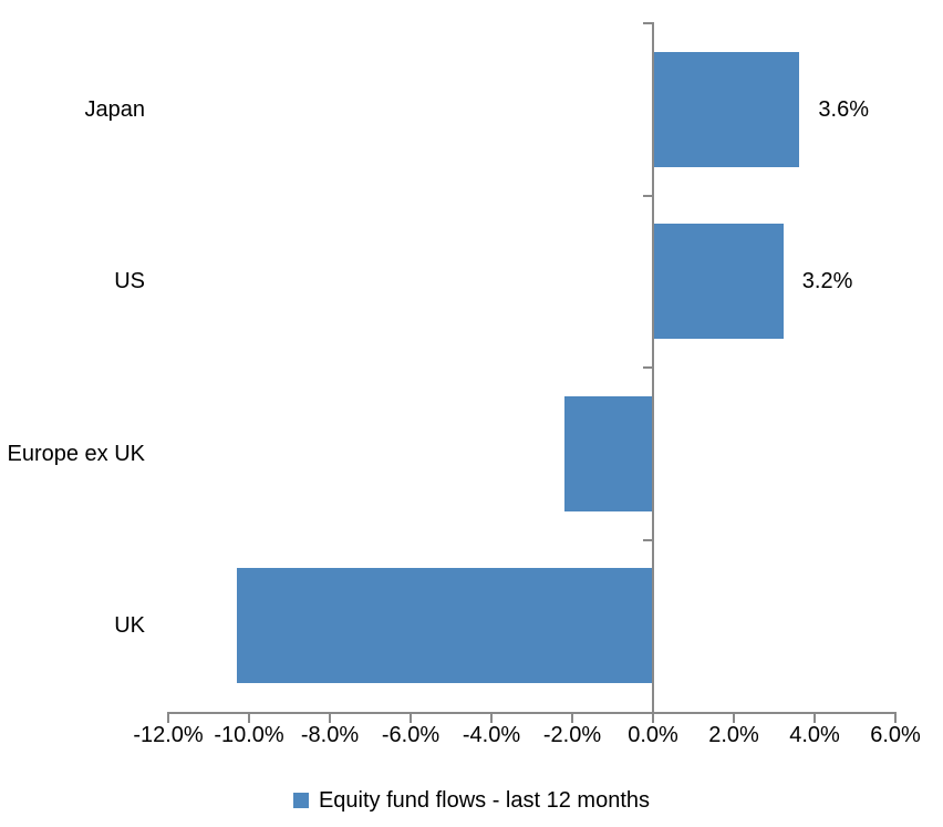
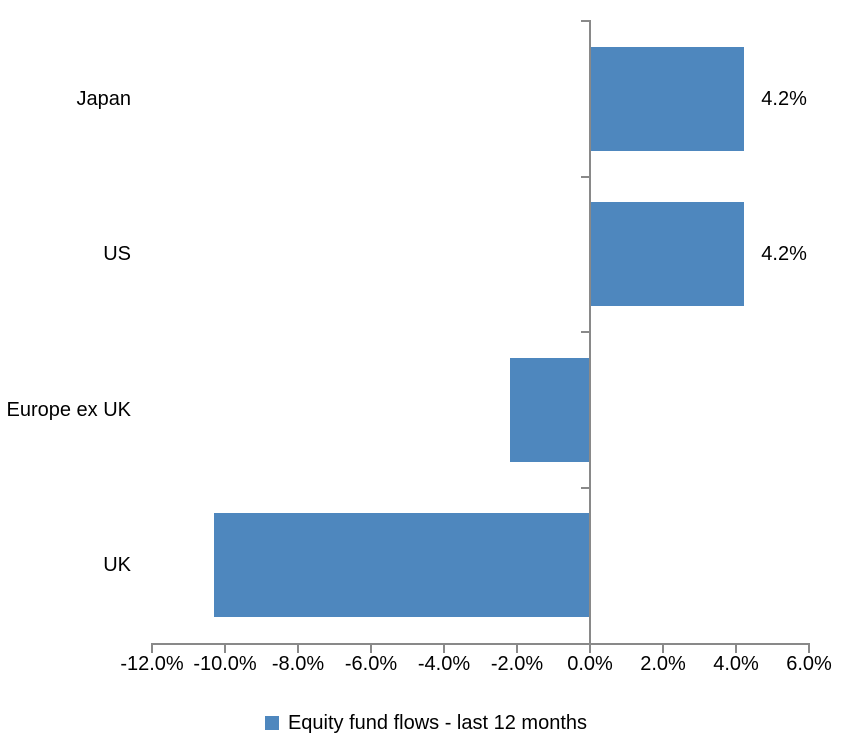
Japan: 3.6% -> 4.2%
US: 3.2% -> 4.2%
